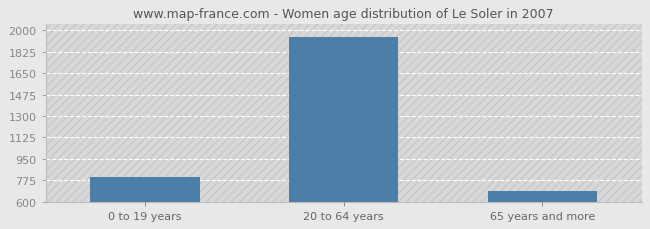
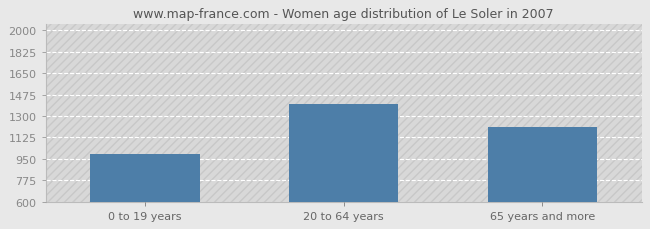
0 to 19 years: 800 -> 990
20 to 64 years: 1950 -> 1400
65 years and more: 680 -> 1210
